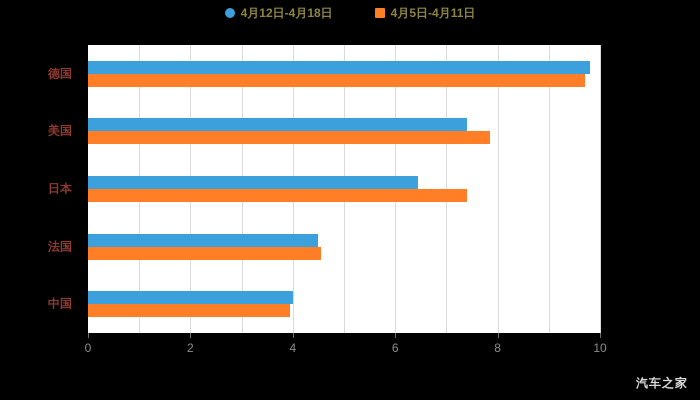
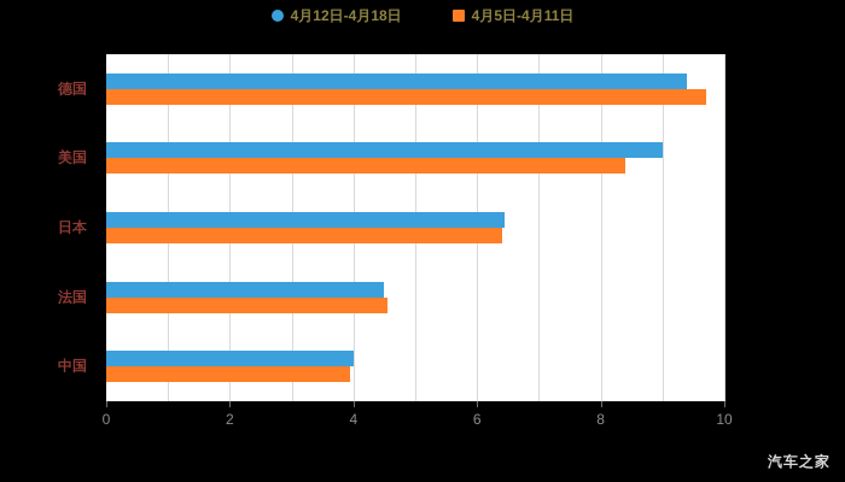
4月12日-4月18日/德国: 9.8 -> 9.4
4月12日-4月18日/美国: 7.4 -> 9.0
4月5日-4月11日/美国: 7.8 -> 8.4
4月5日-4月11日/日本: 7.4 -> 6.4
